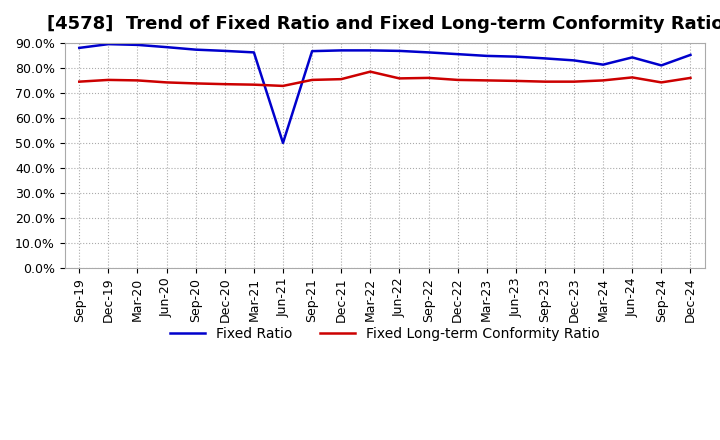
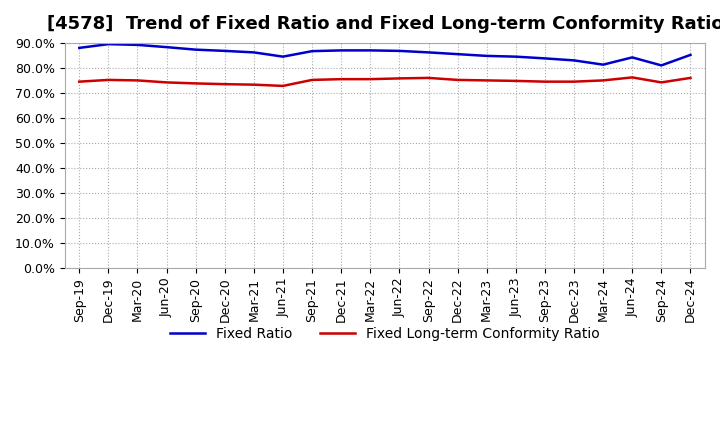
Fixed Ratio/Jun-21: 50.0% -> 84.5%
Fixed Long-term Conformity Ratio/Mar-22: 78.5% -> 75.5%
